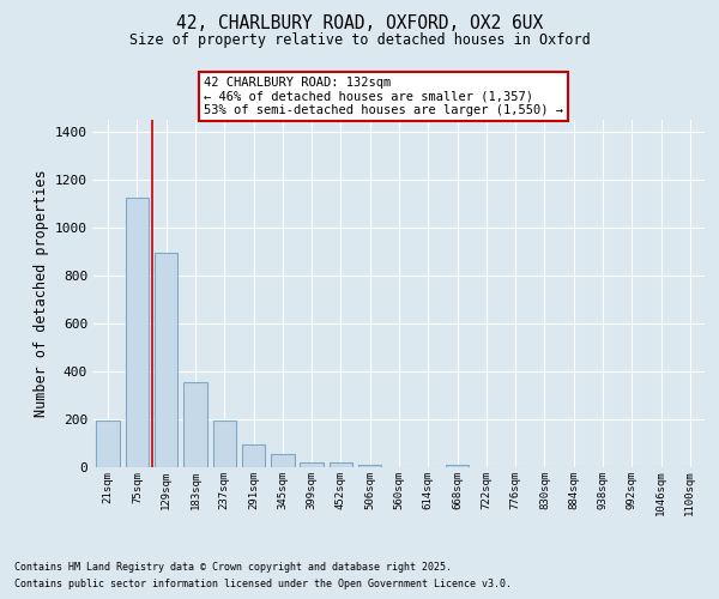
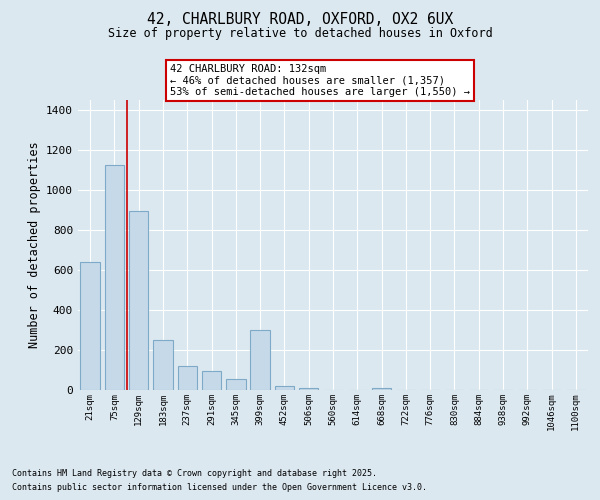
21sqm: 200 -> 640
183sqm: 360 -> 250
237sqm: 200 -> 120
399sqm: 20 -> 300
